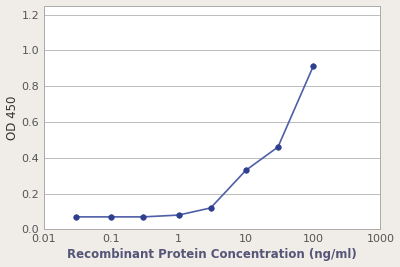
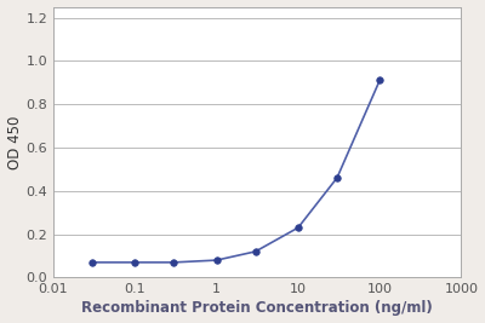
10: 0.33 -> 0.23
